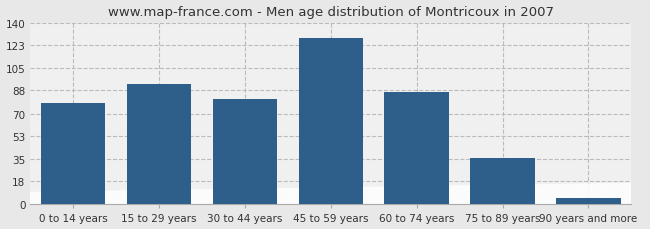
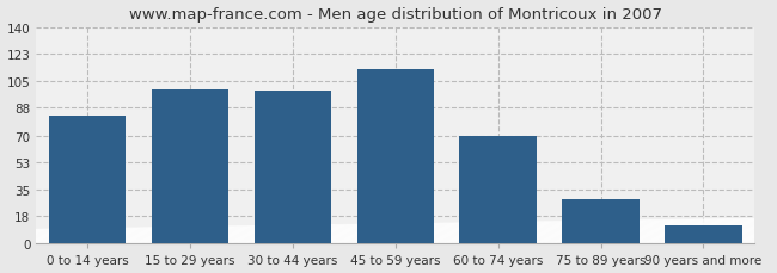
0 to 14 years: 78 -> 83
15 to 29 years: 93 -> 100
30 to 44 years: 81 -> 99
45 to 59 years: 128 -> 113
60 to 74 years: 87 -> 70
75 to 89 years: 36 -> 29
90 years and more: 5 -> 12
